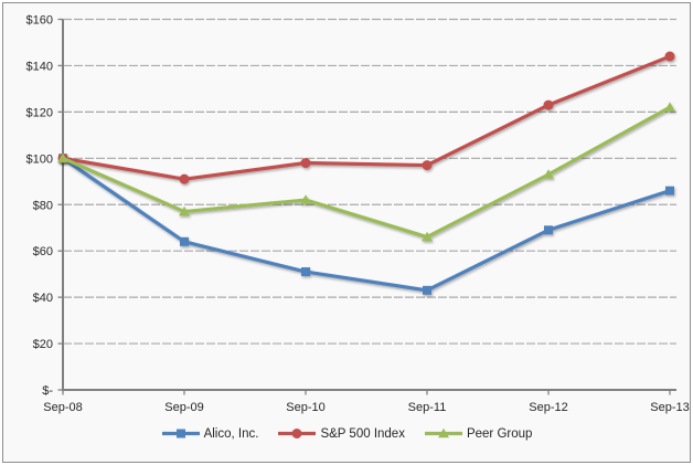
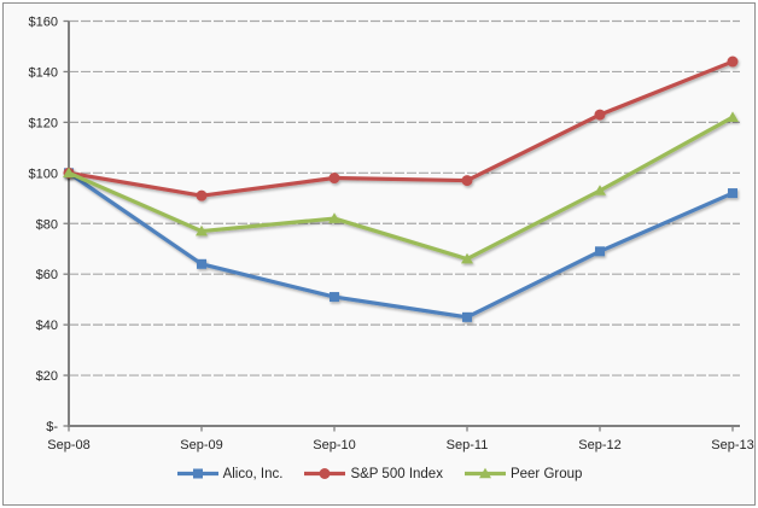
Alico, Inc./Sep-13: $86 -> $92
